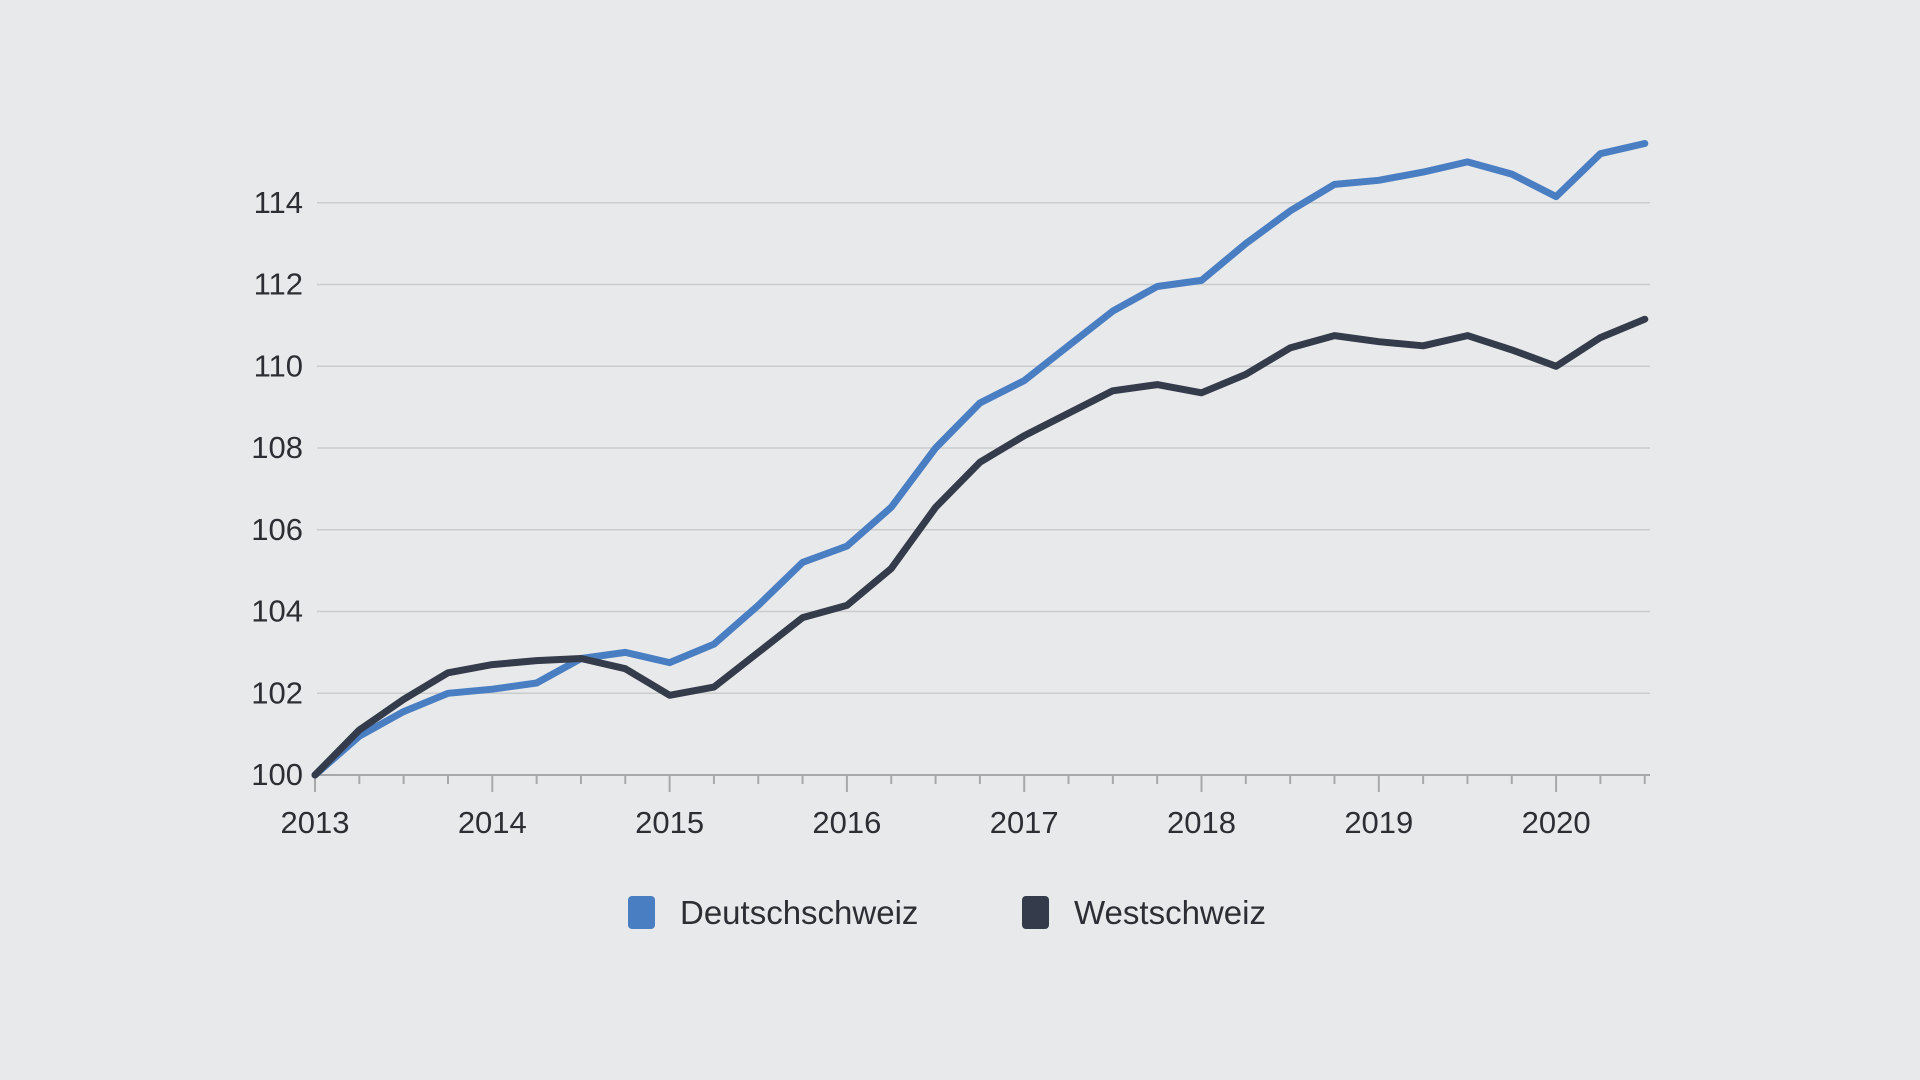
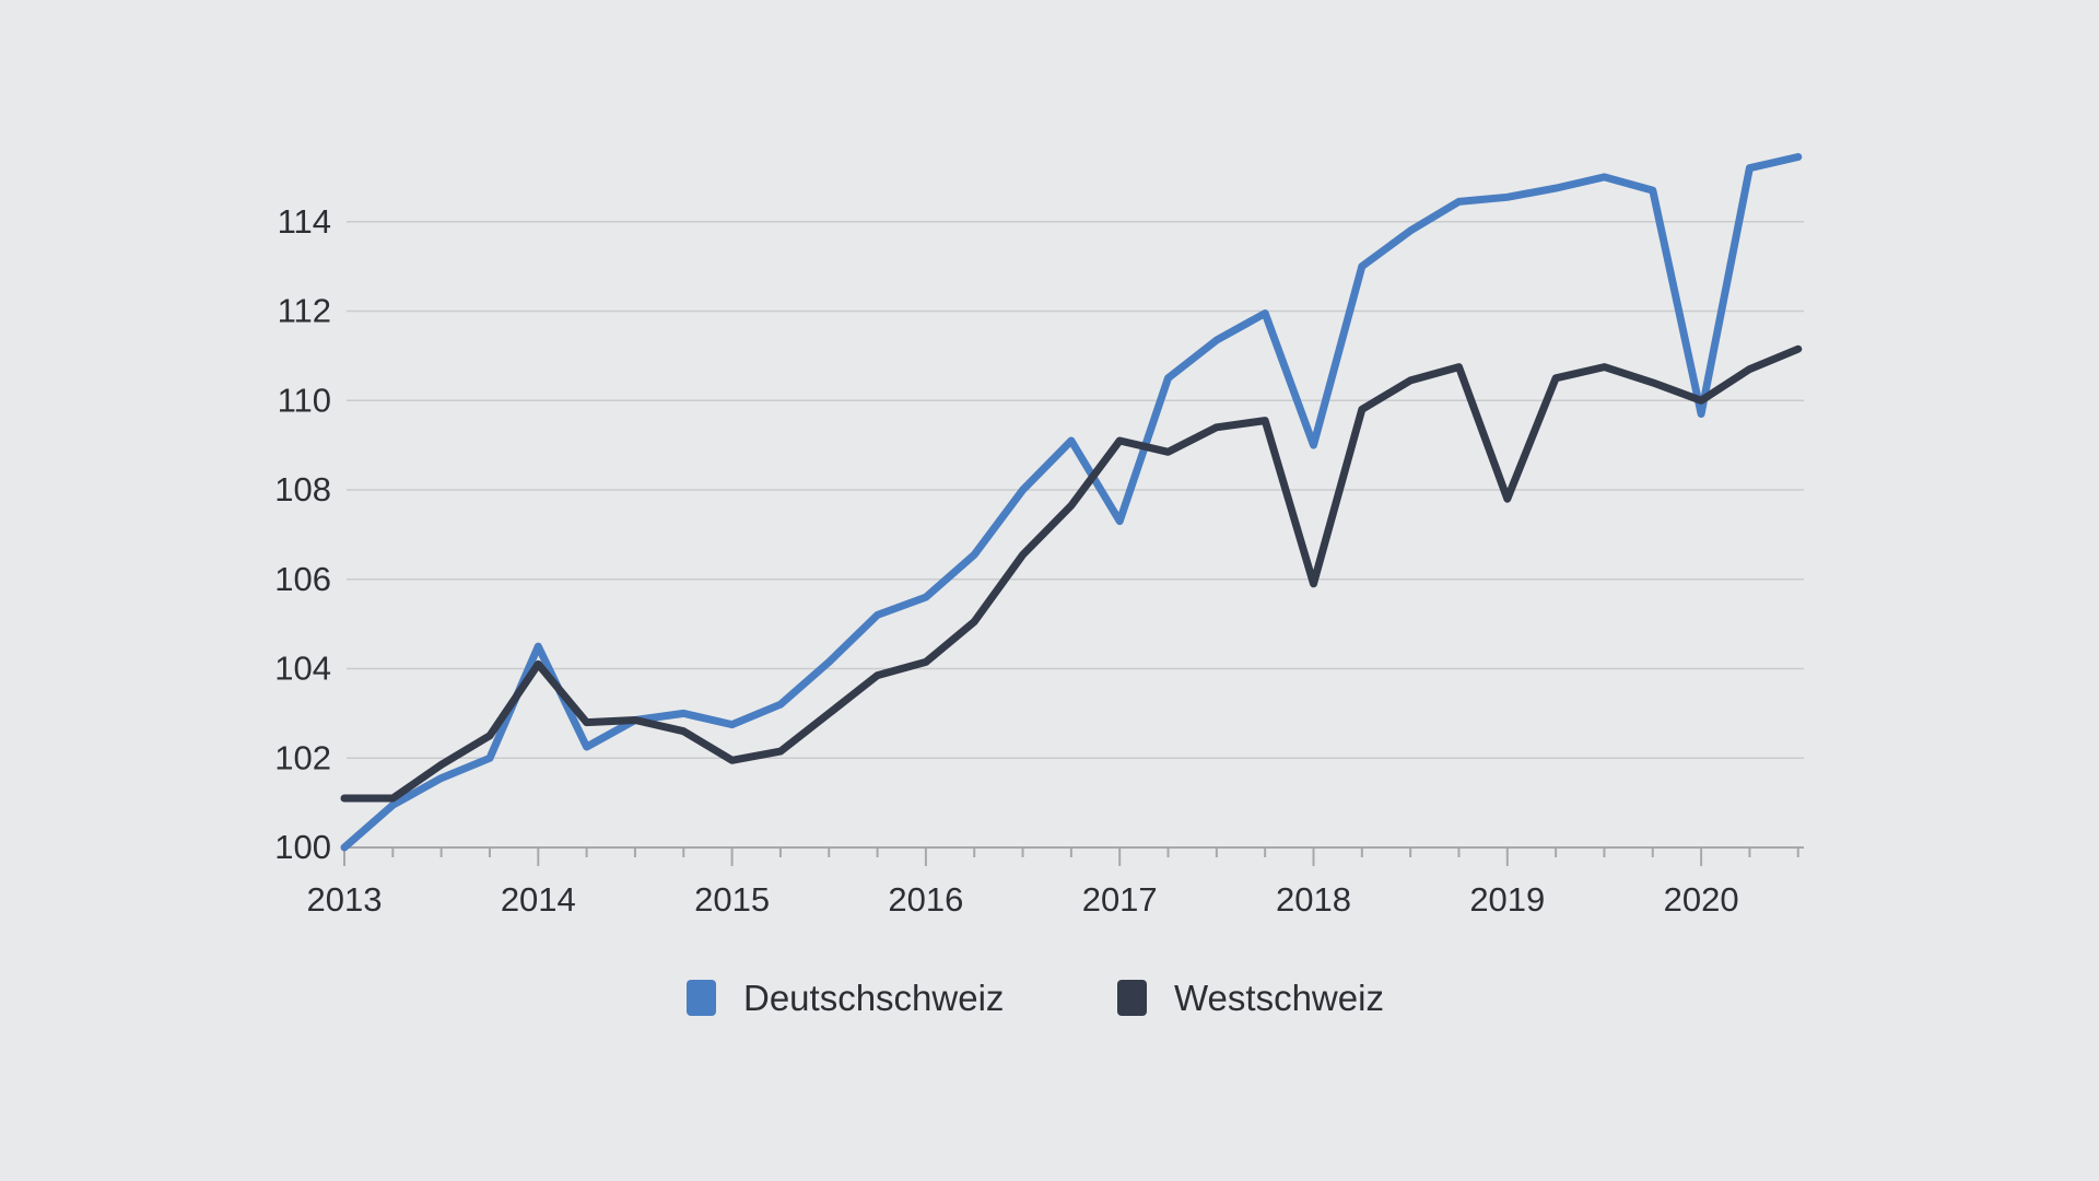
Westschweiz/2013: 100.0 -> 101.1
Deutschschweiz/2014: 102.1 -> 104.5
Westschweiz/2014: 102.7 -> 104.1
Deutschschweiz/2017: 109.7 -> 107.3
Westschweiz/2017: 108.3 -> 109.1
Deutschschweiz/2018: 112.1 -> 109.0
Westschweiz/2018: 109.3 -> 105.9
Westschweiz/2019: 110.6 -> 107.8
Deutschschweiz/2020: 114.2 -> 109.7
